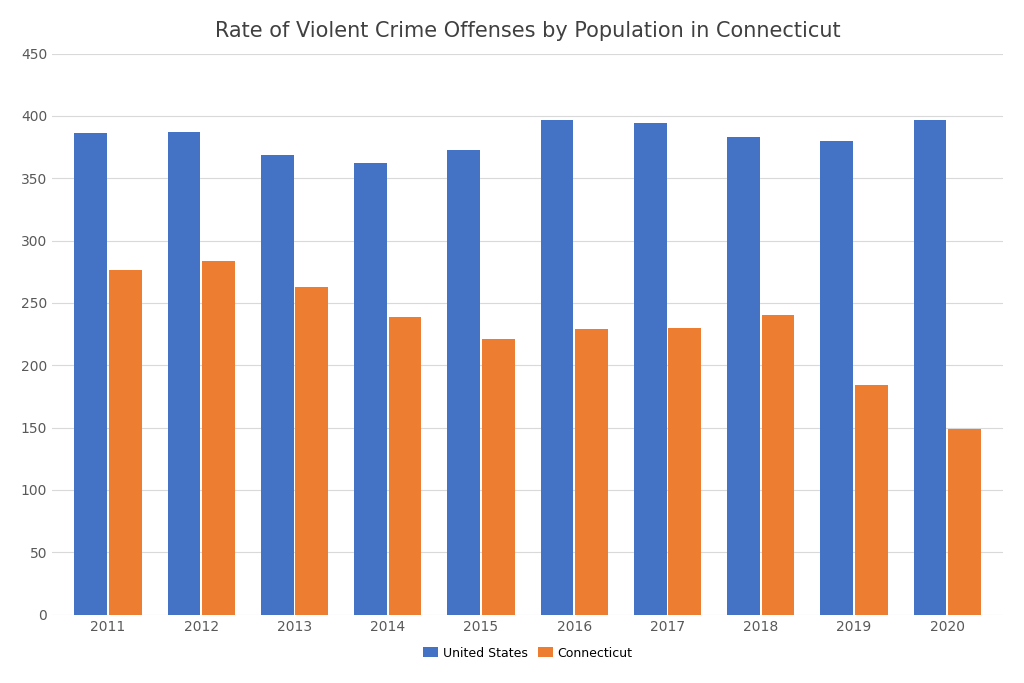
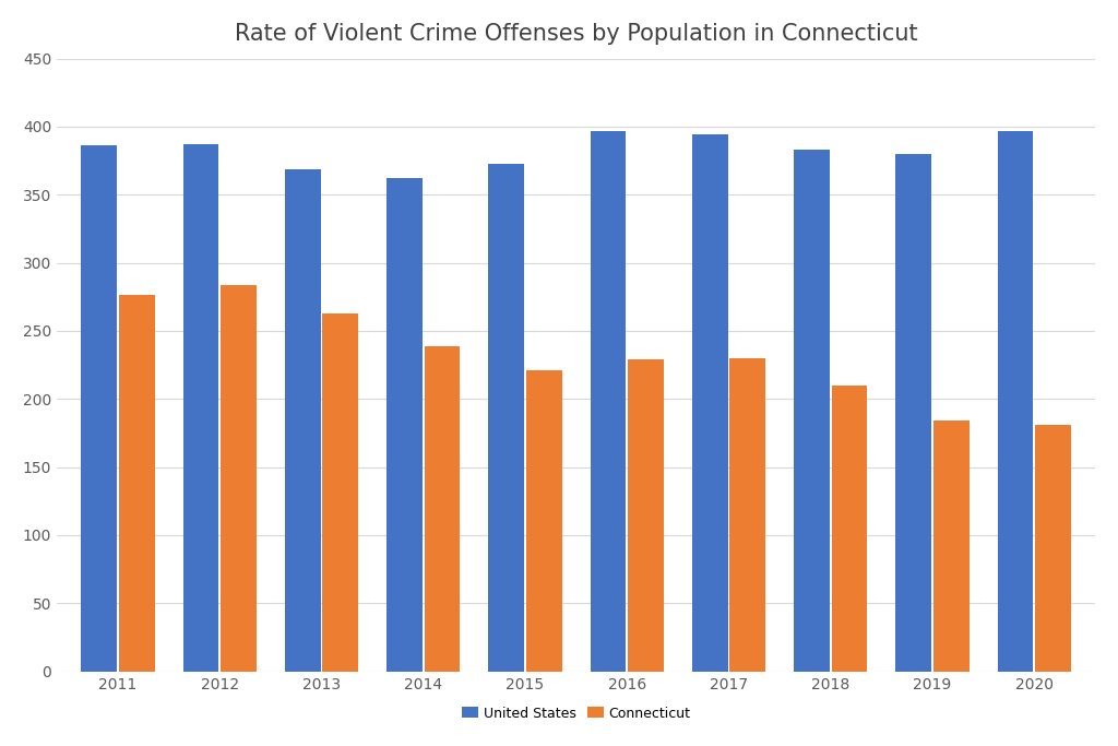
Connecticut/2018: 240 -> 210
Connecticut/2020: 149 -> 181
